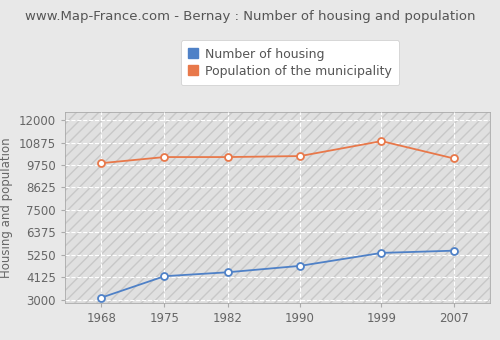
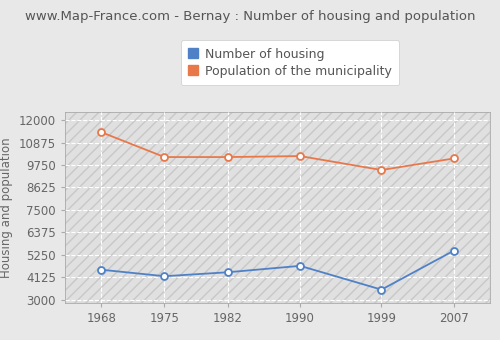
Number of housing/1968: 3100 -> 4500
Population of the municipality/1968: 9800 -> 11400
Number of housing/1999: 5300 -> 3500
Population of the municipality/1999: 11000 -> 9500
